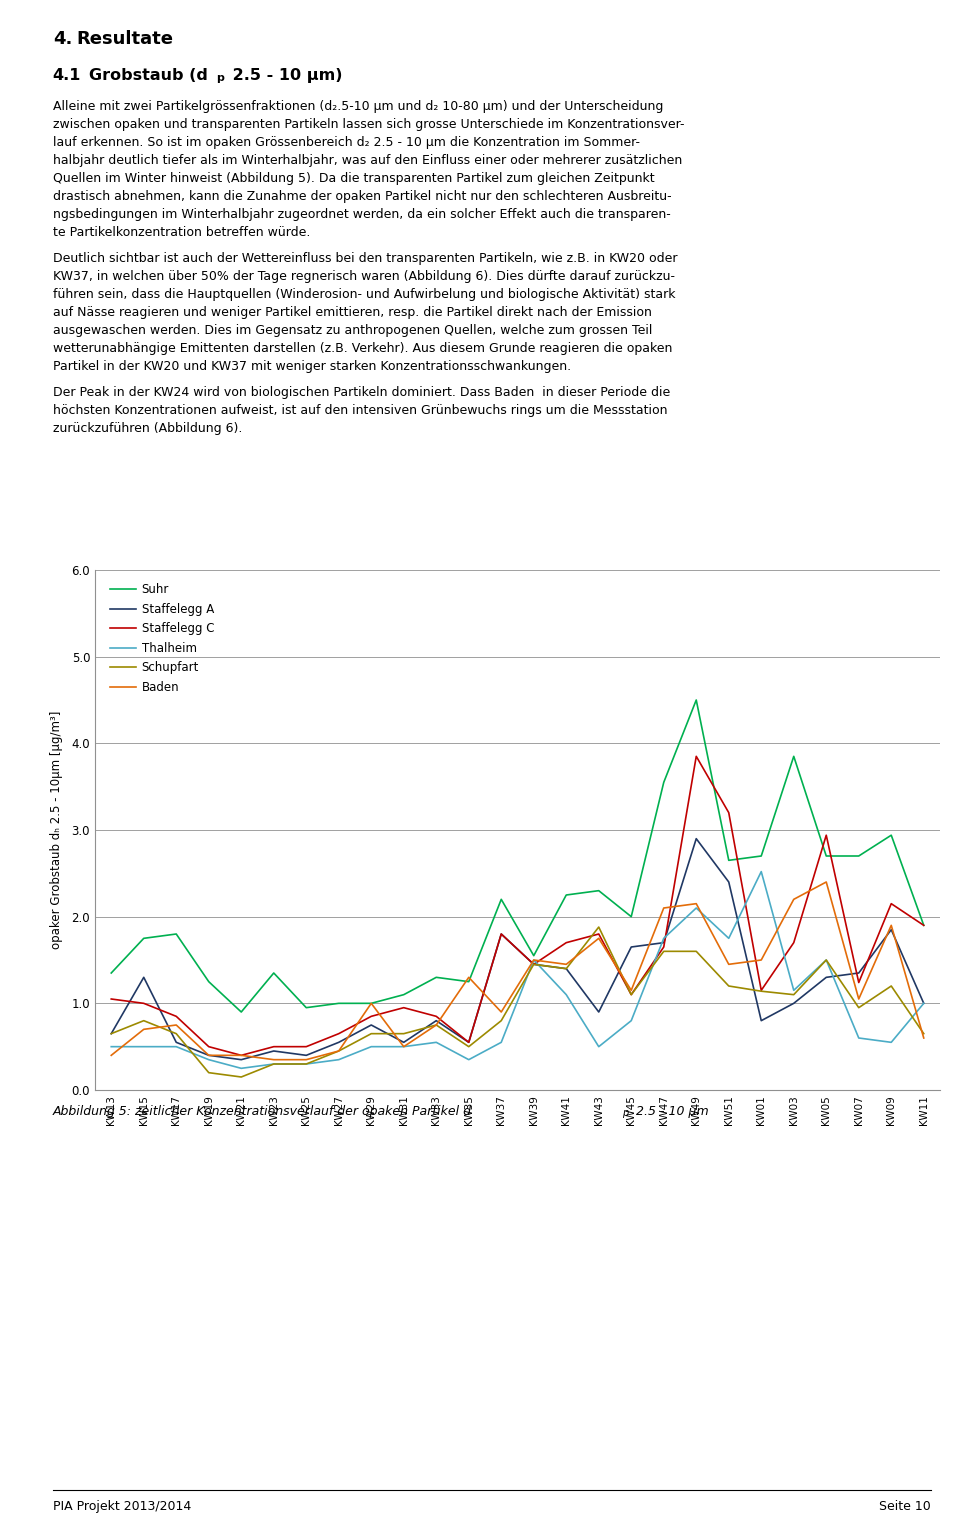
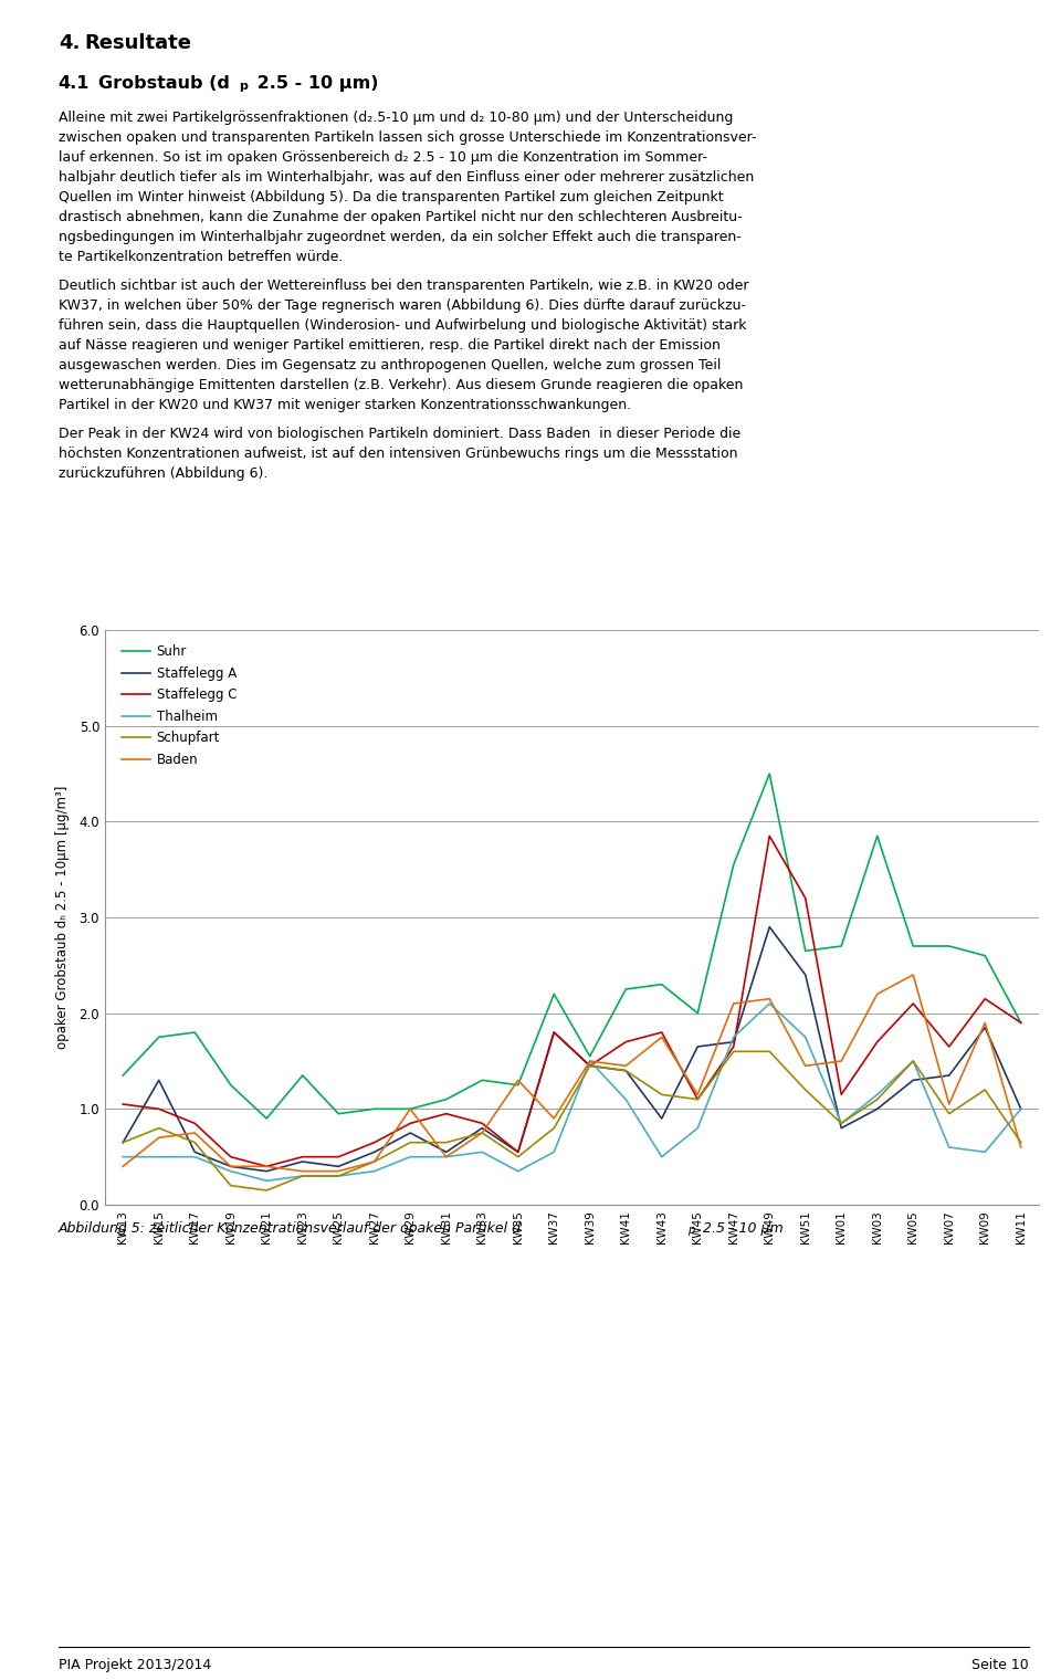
Schupfart/KW43: 1.88 -> 1.15
Thalheim/KW01: 2.52 -> 0.85
Schupfart/KW01: 1.14 -> 0.85
Staffelegg C/KW05: 2.94 -> 2.10
Staffelegg C/KW07: 1.24 -> 1.65
Suhr/KW09: 2.94 -> 2.60
